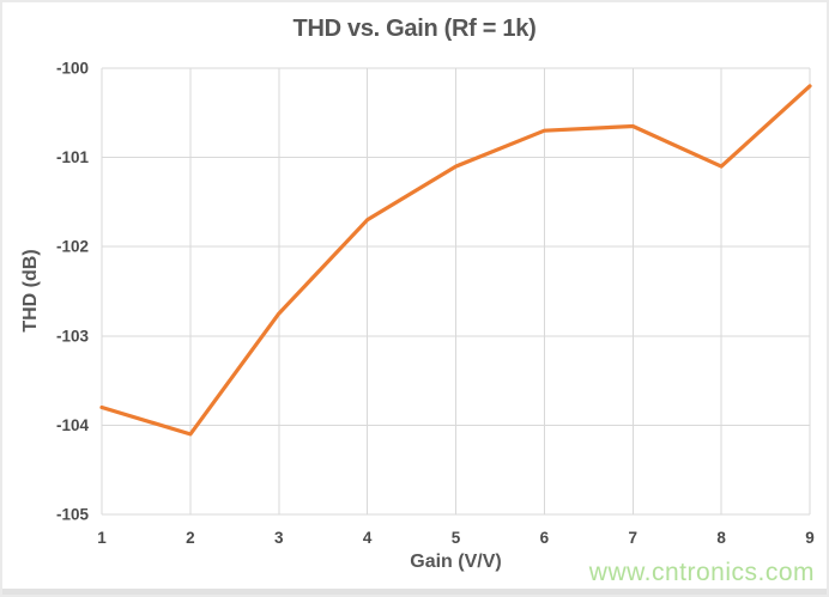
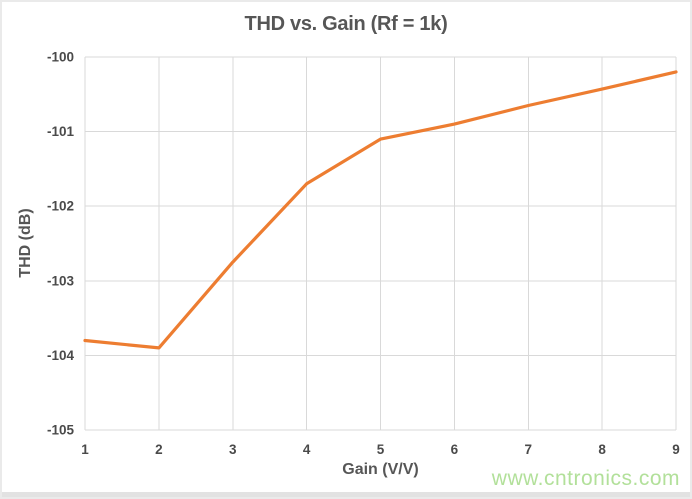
2: -104.1 -> -103.9
6: -100.7 -> -100.9
8: -101.1 -> -100.4
